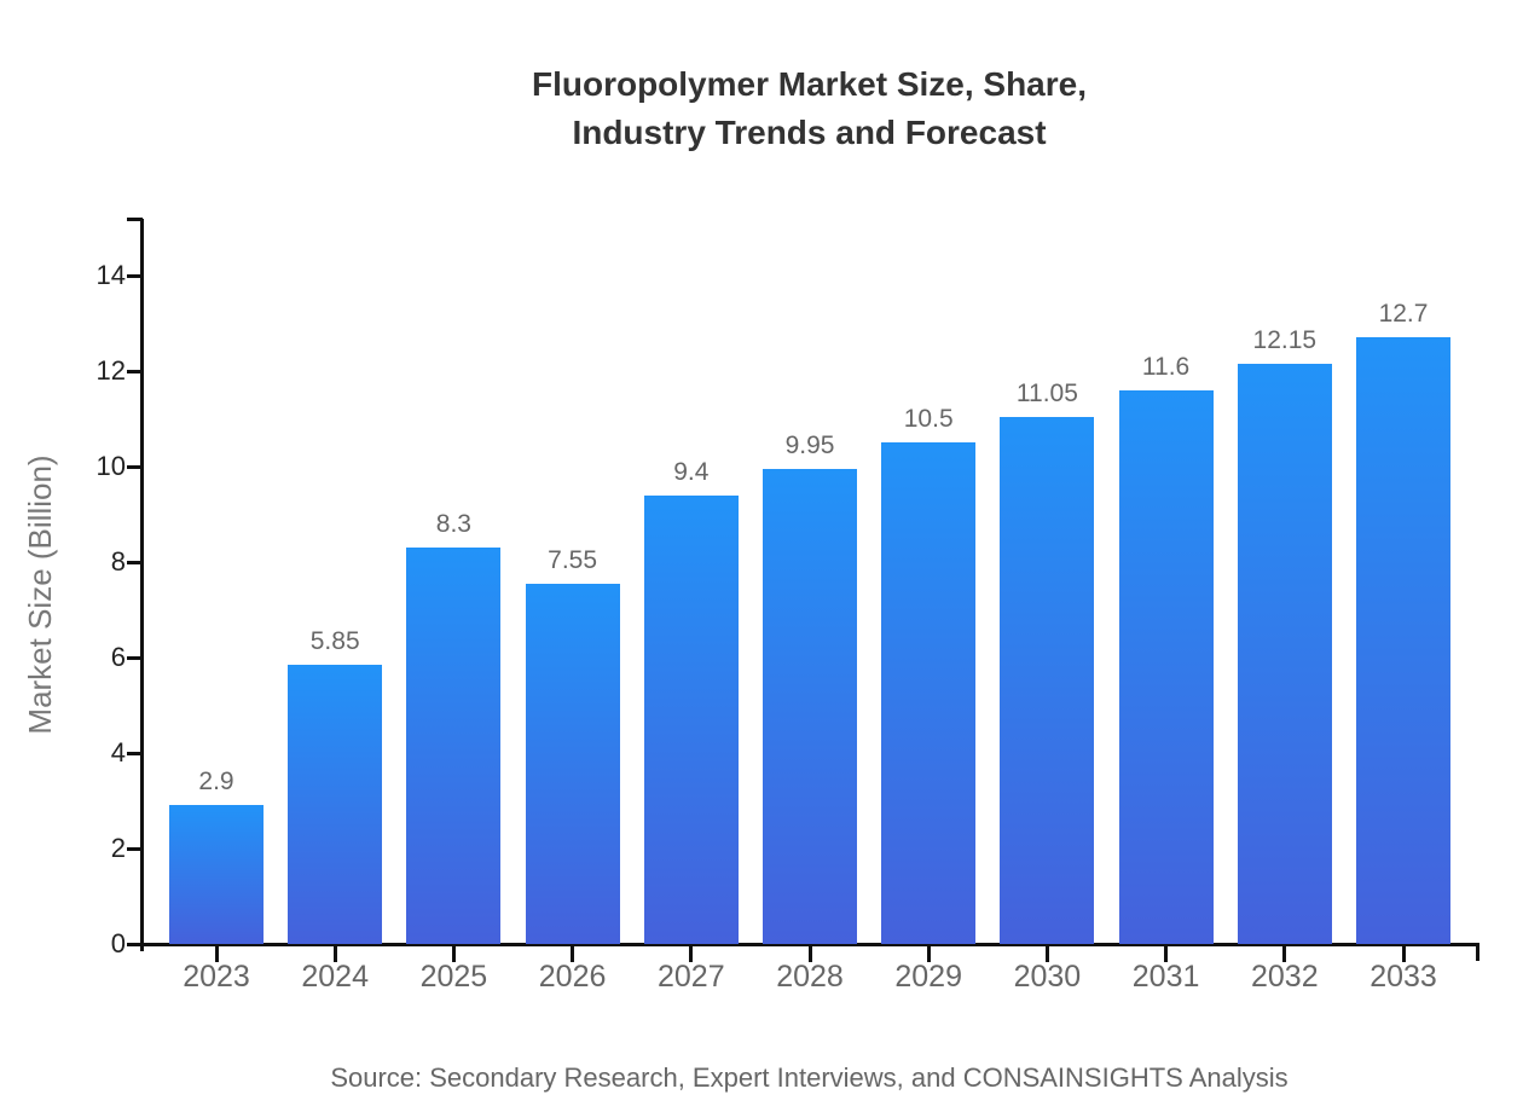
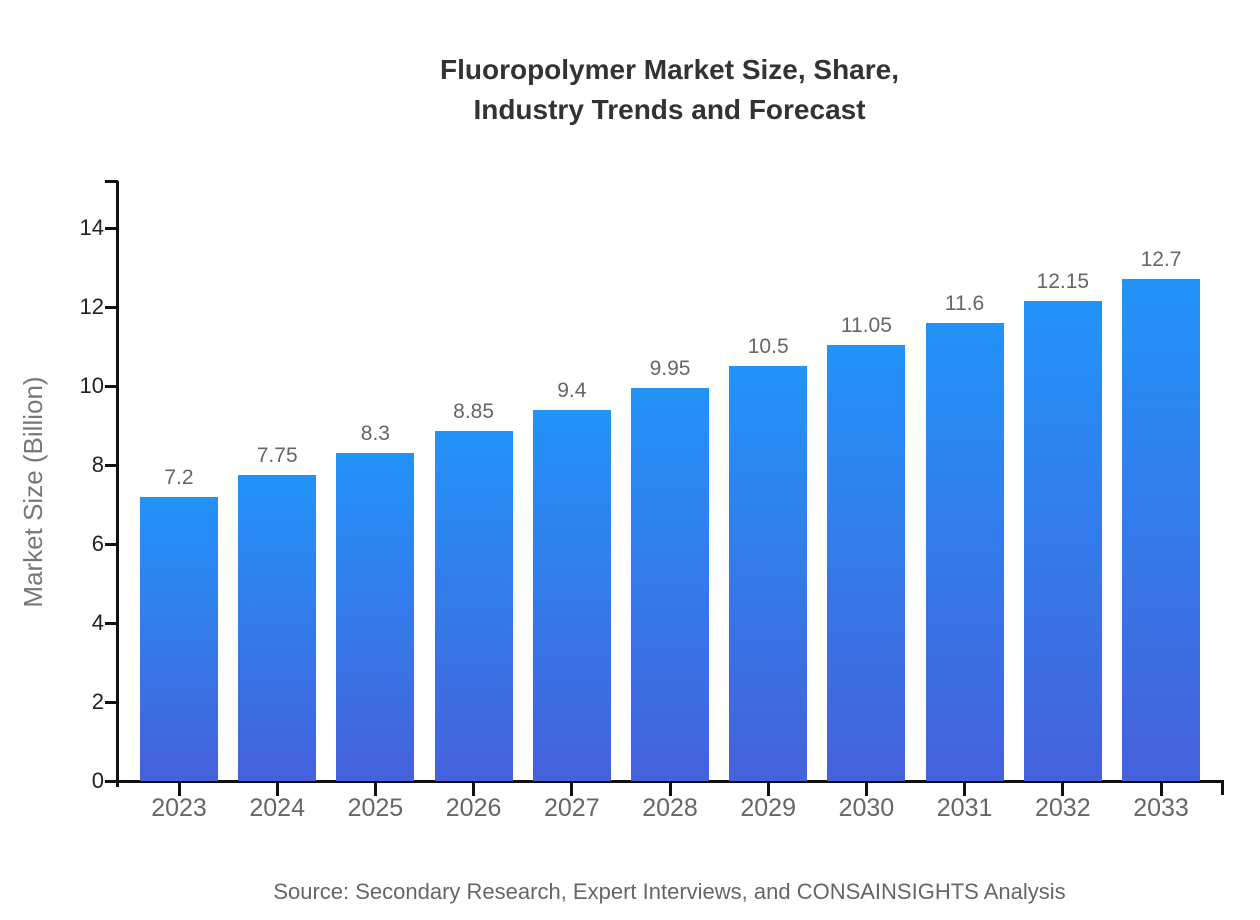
2023: 2.9 -> 7.2
2024: 5.85 -> 7.75
2026: 7.55 -> 8.85
